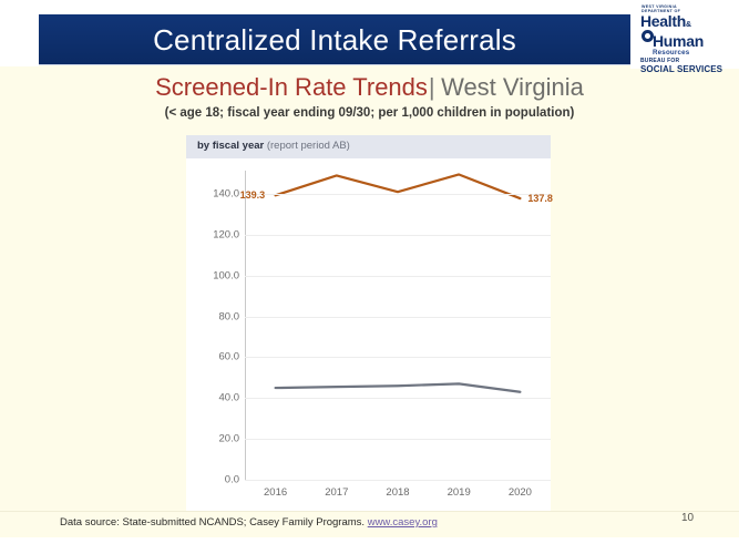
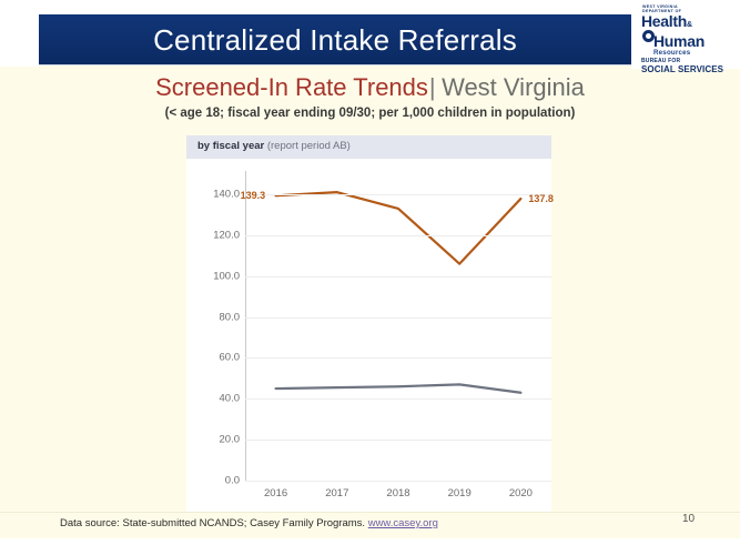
West Virginia/2017: 149 -> 141
West Virginia/2018: 141 -> 133
West Virginia/2019: 150 -> 106
